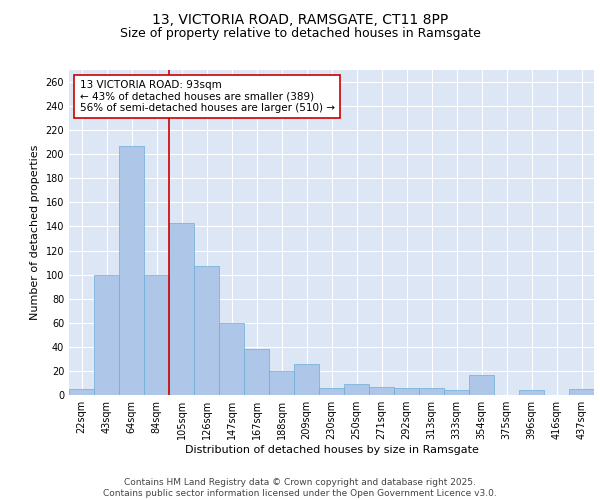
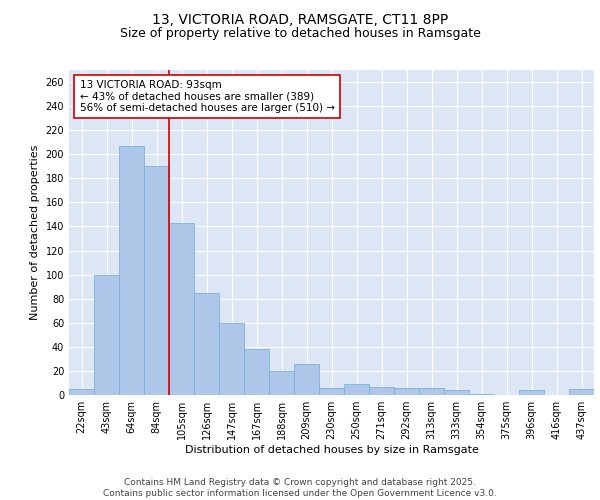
84sqm: 100 -> 190
126sqm: 107 -> 85
354sqm: 17 -> 1
